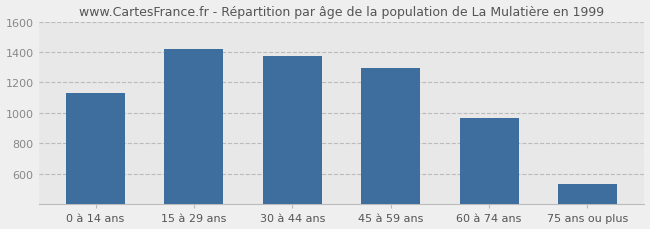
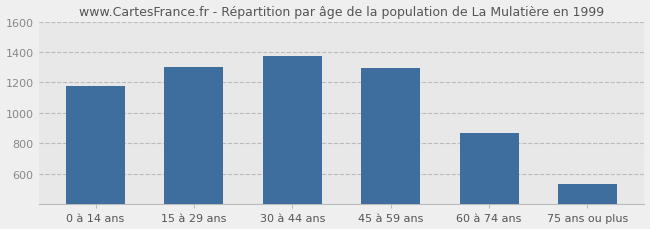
0 à 14 ans: 1130 -> 1180
15 à 29 ans: 1420 -> 1300
60 à 74 ans: 970 -> 870
